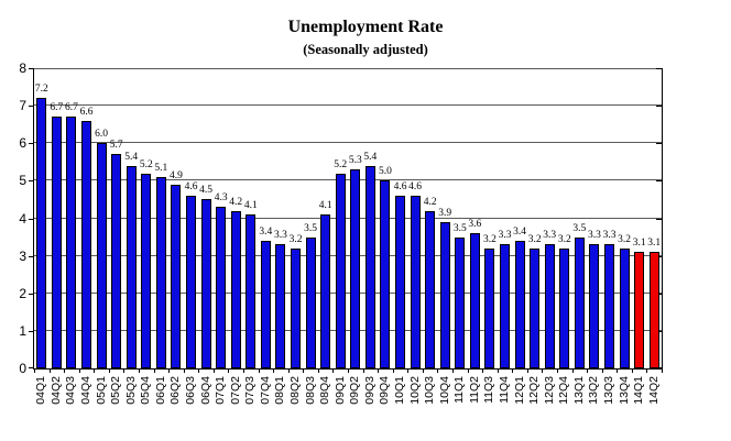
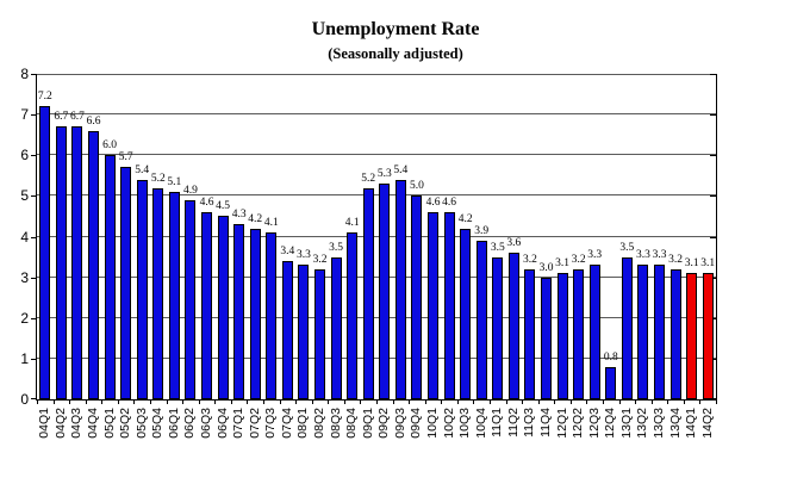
11Q4: 3.3 -> 3.0
12Q1: 3.4 -> 3.1
12Q4: 3.2 -> 0.8
